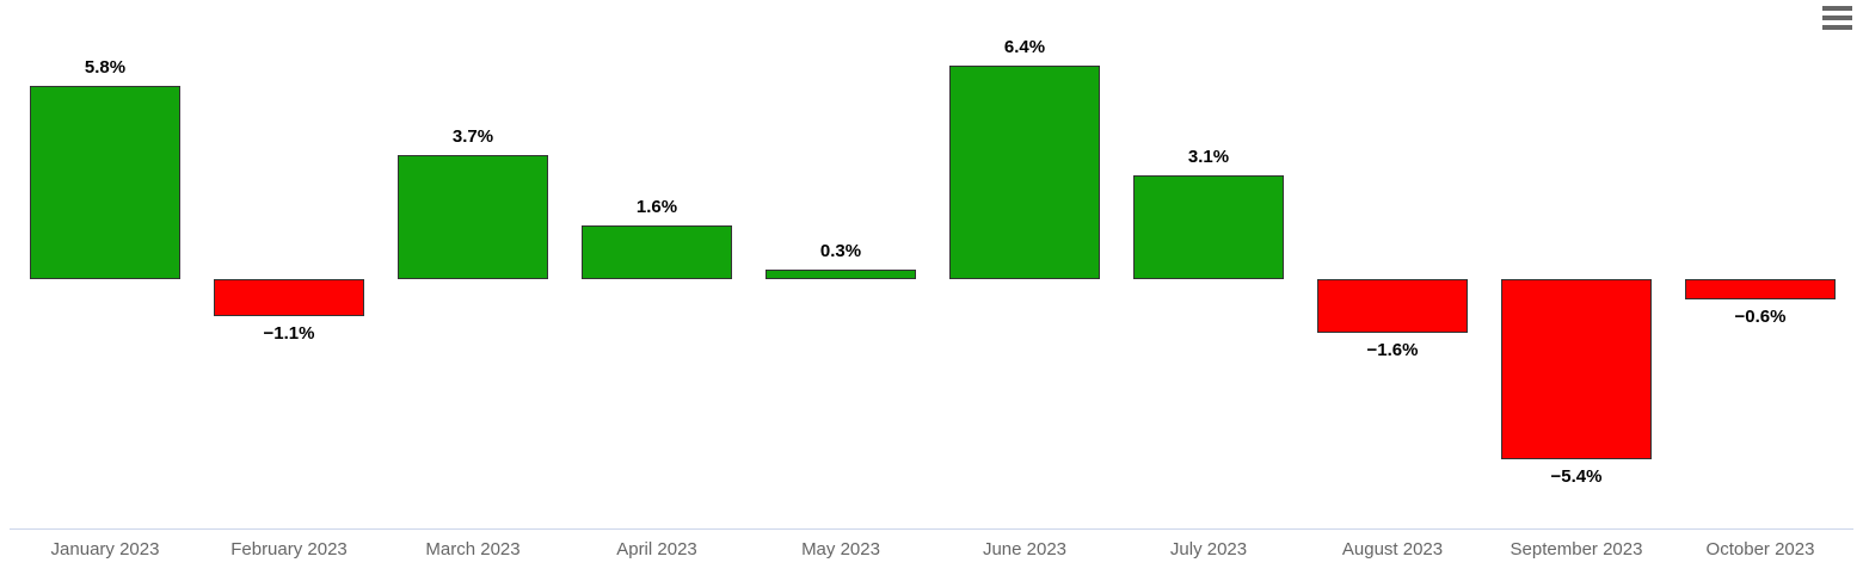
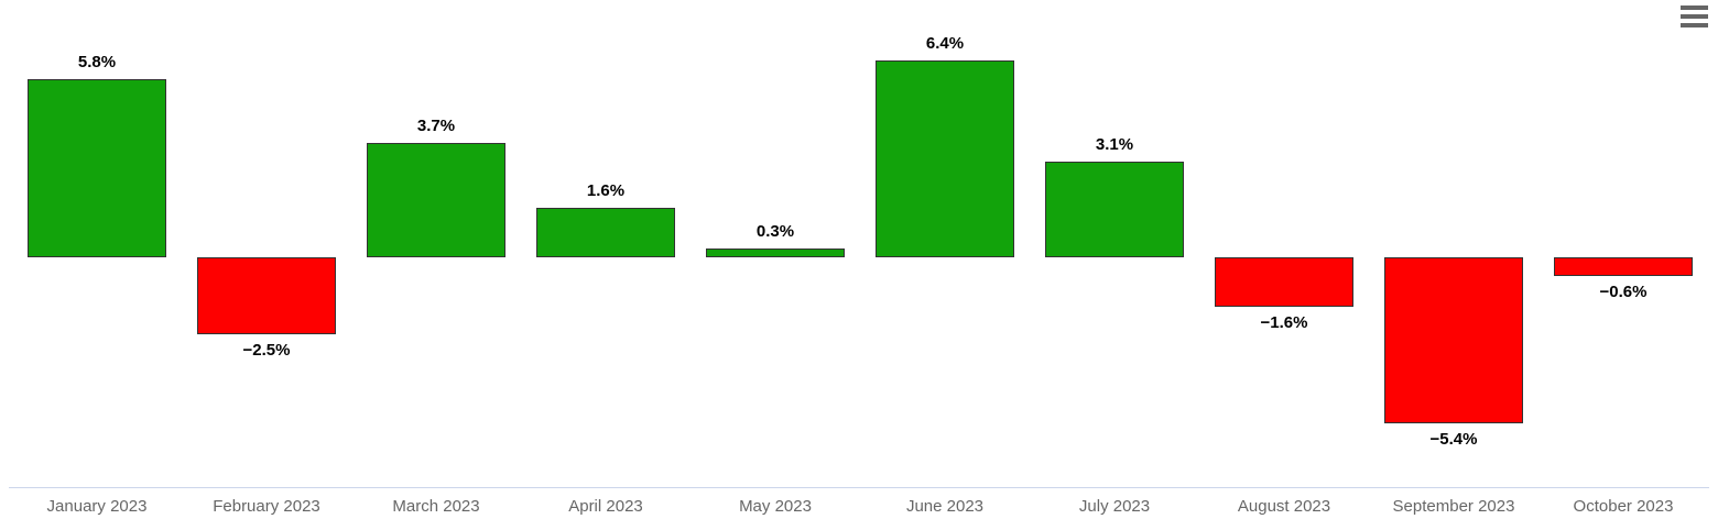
February 2023: −1.1% -> −2.5%
